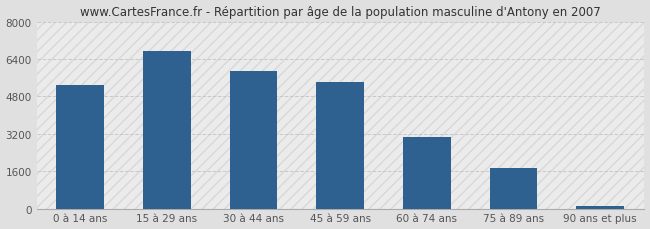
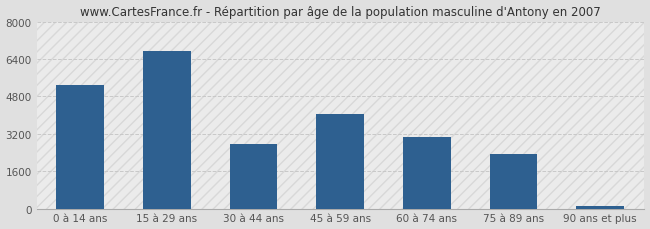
30 à 44 ans: 5900 -> 2750
45 à 59 ans: 5400 -> 4050
75 à 89 ans: 1750 -> 2350
